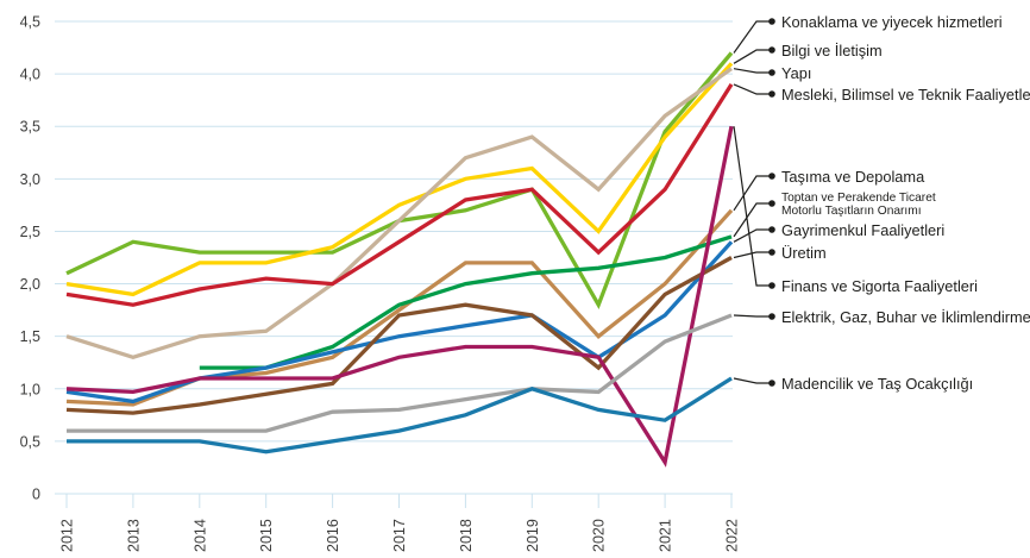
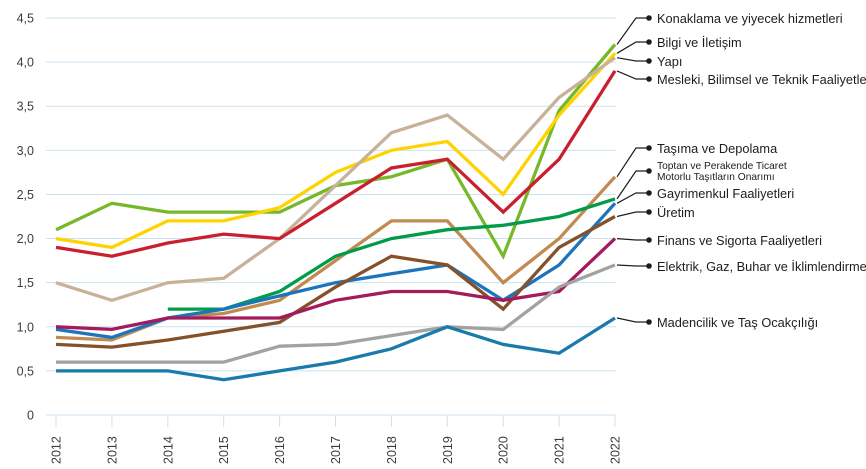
Üretim/2017: 1,7 -> 1,4
Finans ve Sigorta Faaliyetleri/2021: 0,3 -> 1,4
Finans ve Sigorta Faaliyetleri/2022: 3,5 -> 2,0
